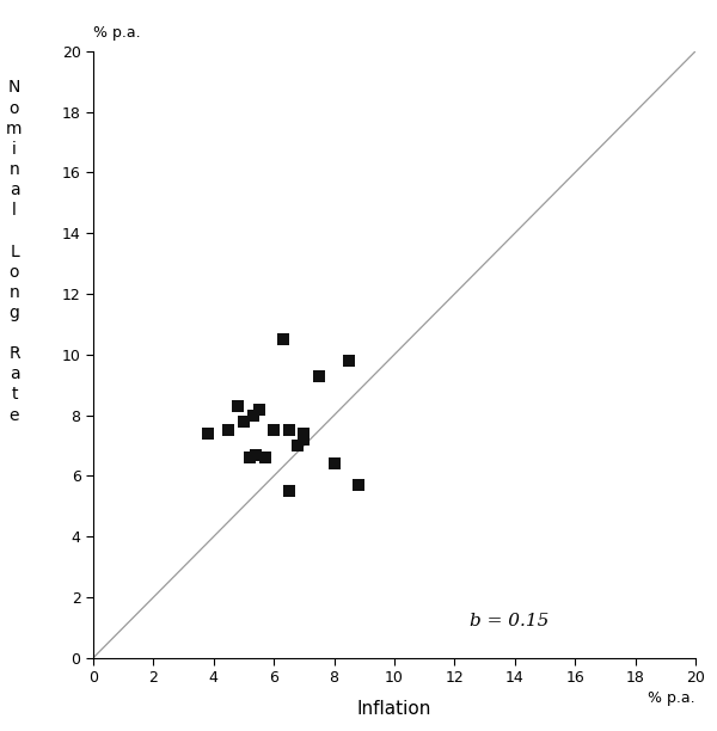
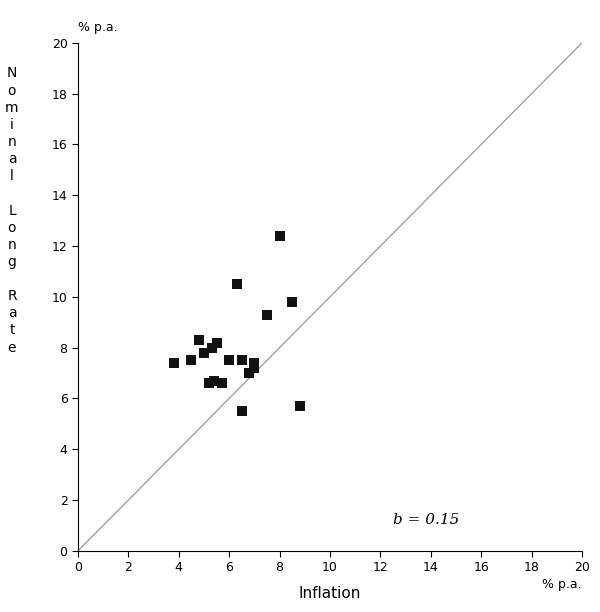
8: 6.4 -> 12.4
